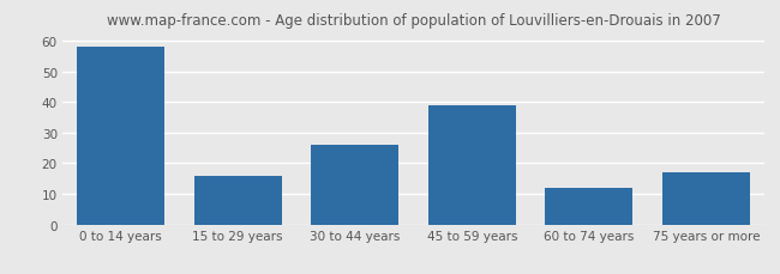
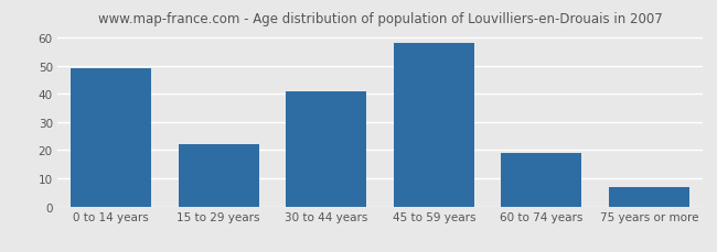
0 to 14 years: 58 -> 49
15 to 29 years: 16 -> 22
30 to 44 years: 26 -> 41
45 to 59 years: 39 -> 58
60 to 74 years: 12 -> 19
75 years or more: 17 -> 7
